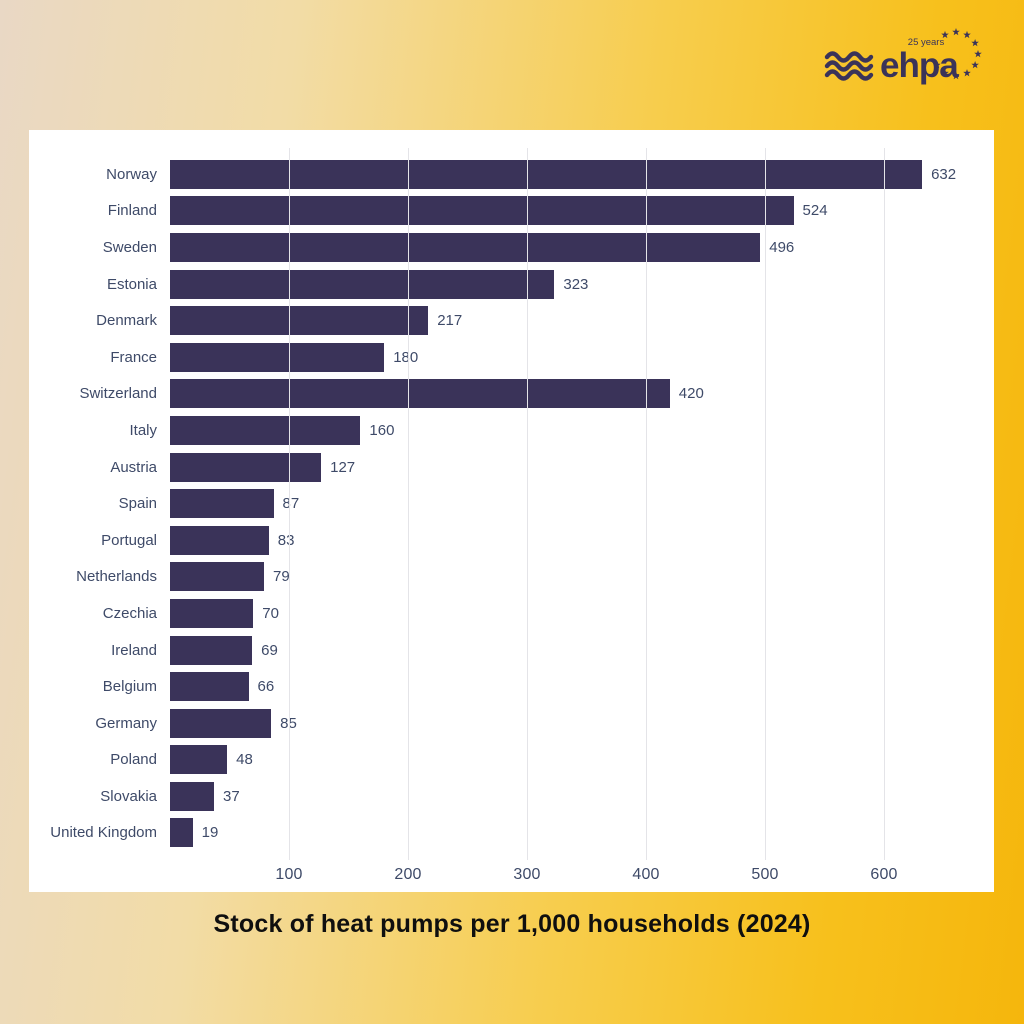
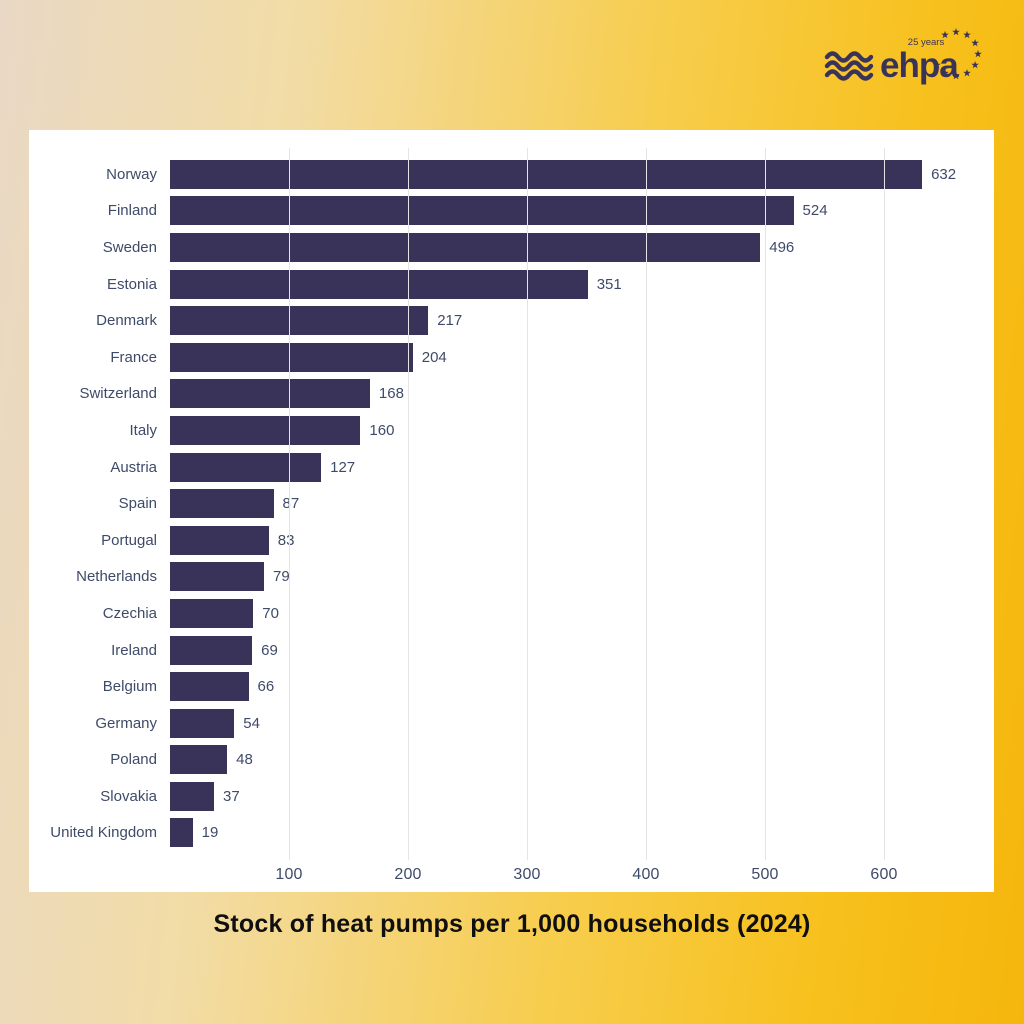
Estonia: 323 -> 351
France: 180 -> 204
Switzerland: 420 -> 168
Germany: 85 -> 54
